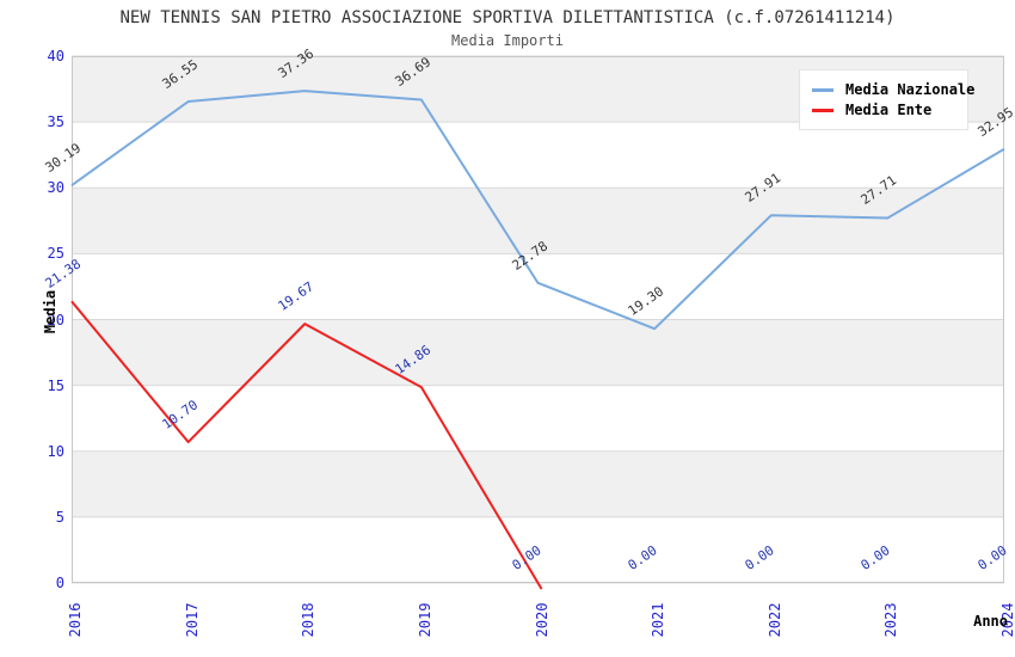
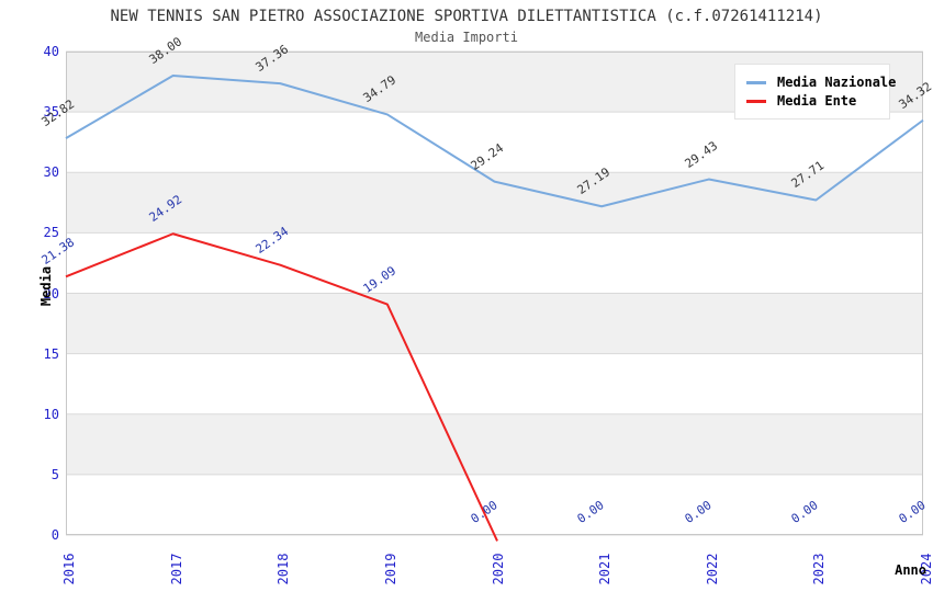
Media Nazionale/2016: 30.19 -> 32.82
Media Nazionale/2017: 36.55 -> 38.00
Media Ente/2017: 10.70 -> 24.92
Media Ente/2018: 19.67 -> 22.34
Media Nazionale/2019: 36.69 -> 34.79
Media Ente/2019: 14.86 -> 19.09
Media Nazionale/2020: 22.78 -> 29.24
Media Nazionale/2021: 19.30 -> 27.19
Media Nazionale/2022: 27.91 -> 29.43
Media Nazionale/2024: 32.95 -> 34.32
